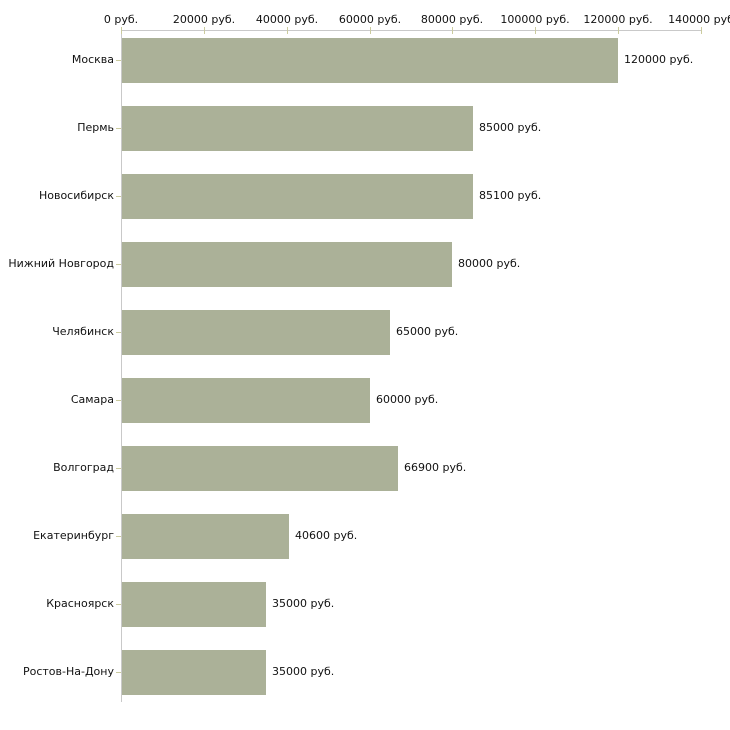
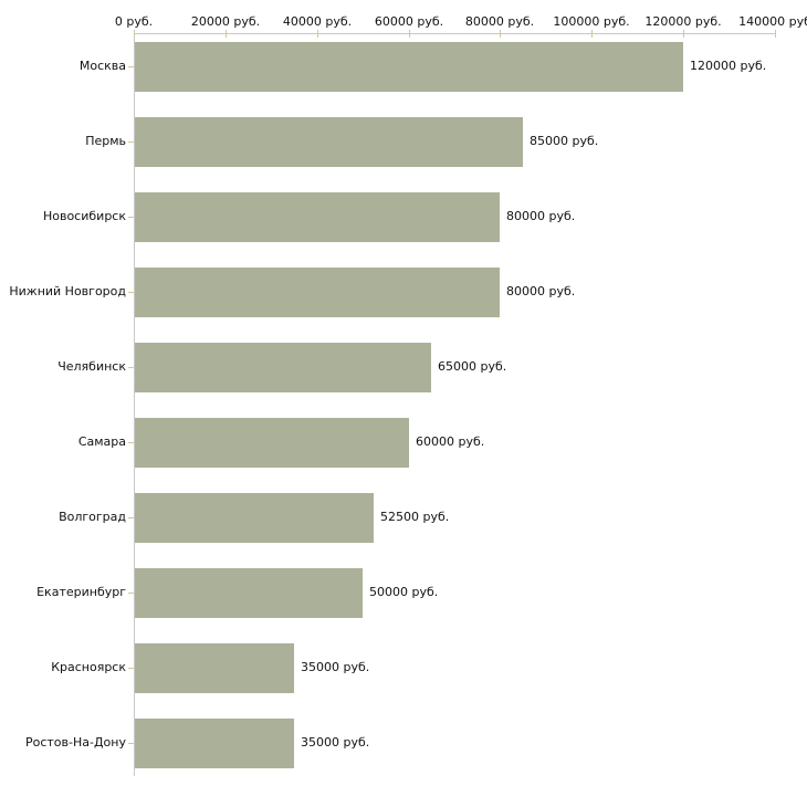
Новосибирск: 85100 -> 80000
Волгоград: 66900 -> 52500
Екатеринбург: 40600 -> 50000
